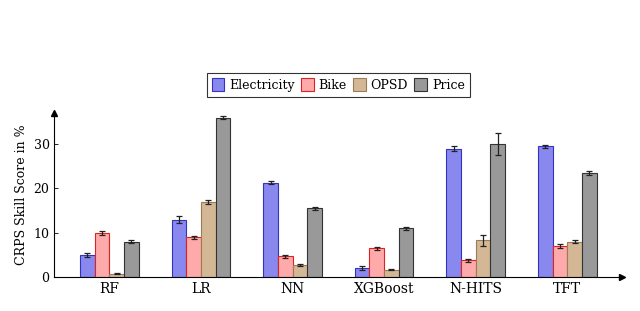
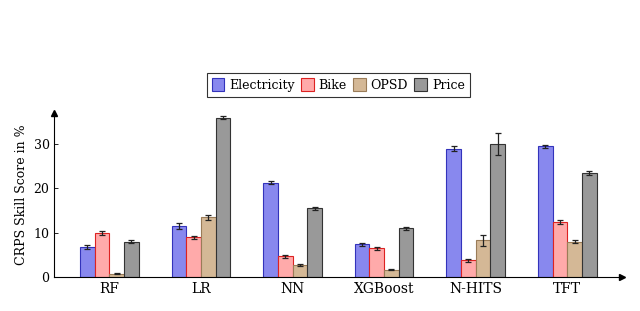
Electricity/RF: 5.0 -> 6.8
Electricity/LR: 13.0 -> 11.5
OPSD/LR: 17.0 -> 13.5
Electricity/XGBoost: 2.0 -> 7.4
Bike/TFT: 7.0 -> 12.5
